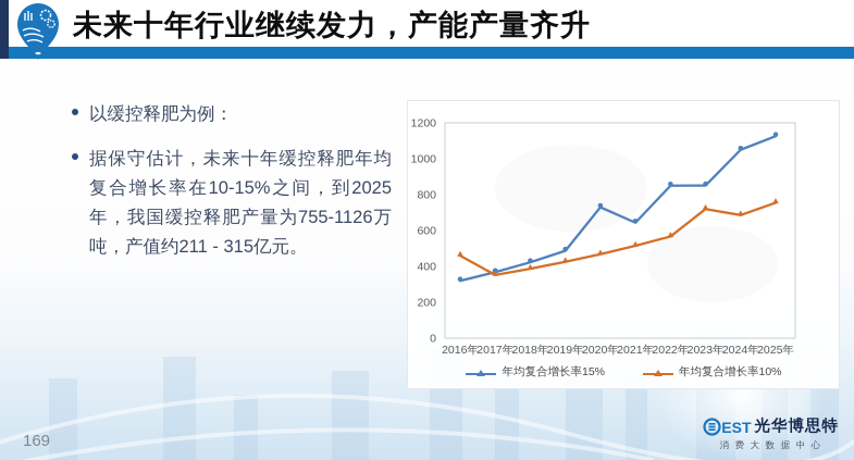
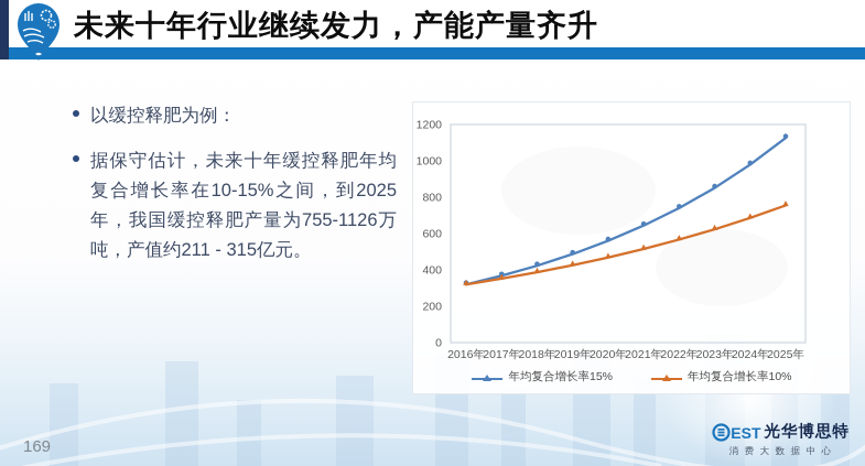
年均复合增长率10%/2016年: 460 -> 320
年均复合增长率15%/2020年: 730 -> 560
年均复合增长率15%/2022年: 850 -> 740
年均复合增长率10%/2023年: 720 -> 620
年均复合增长率15%/2024年: 1050 -> 980
